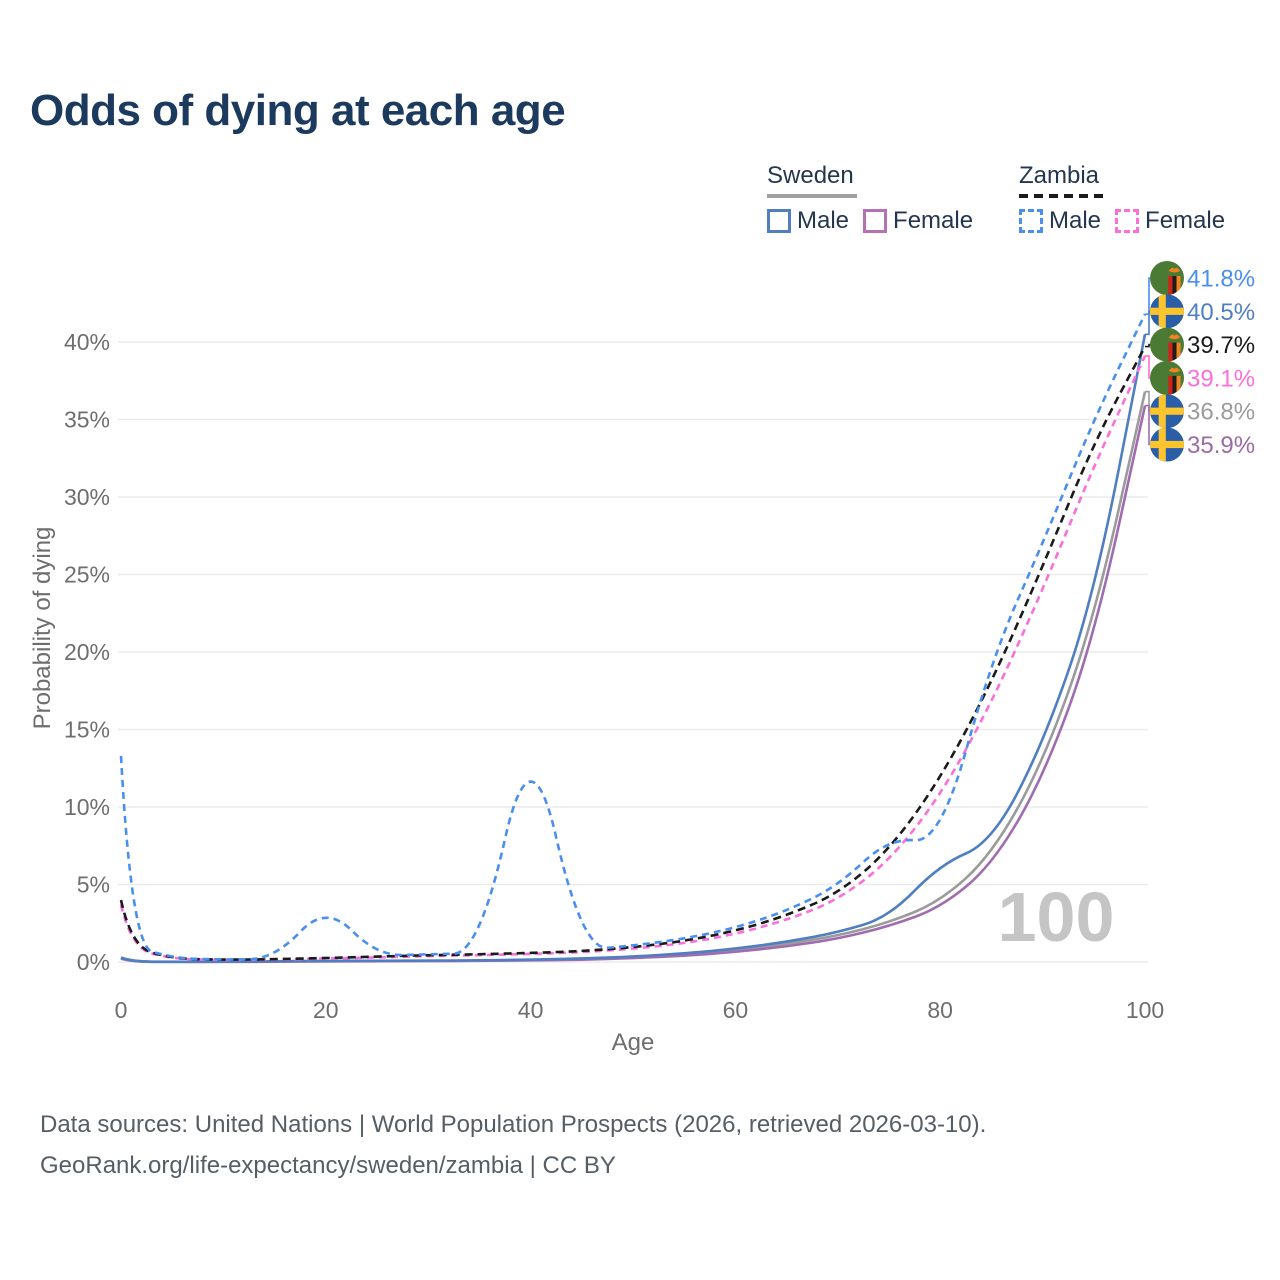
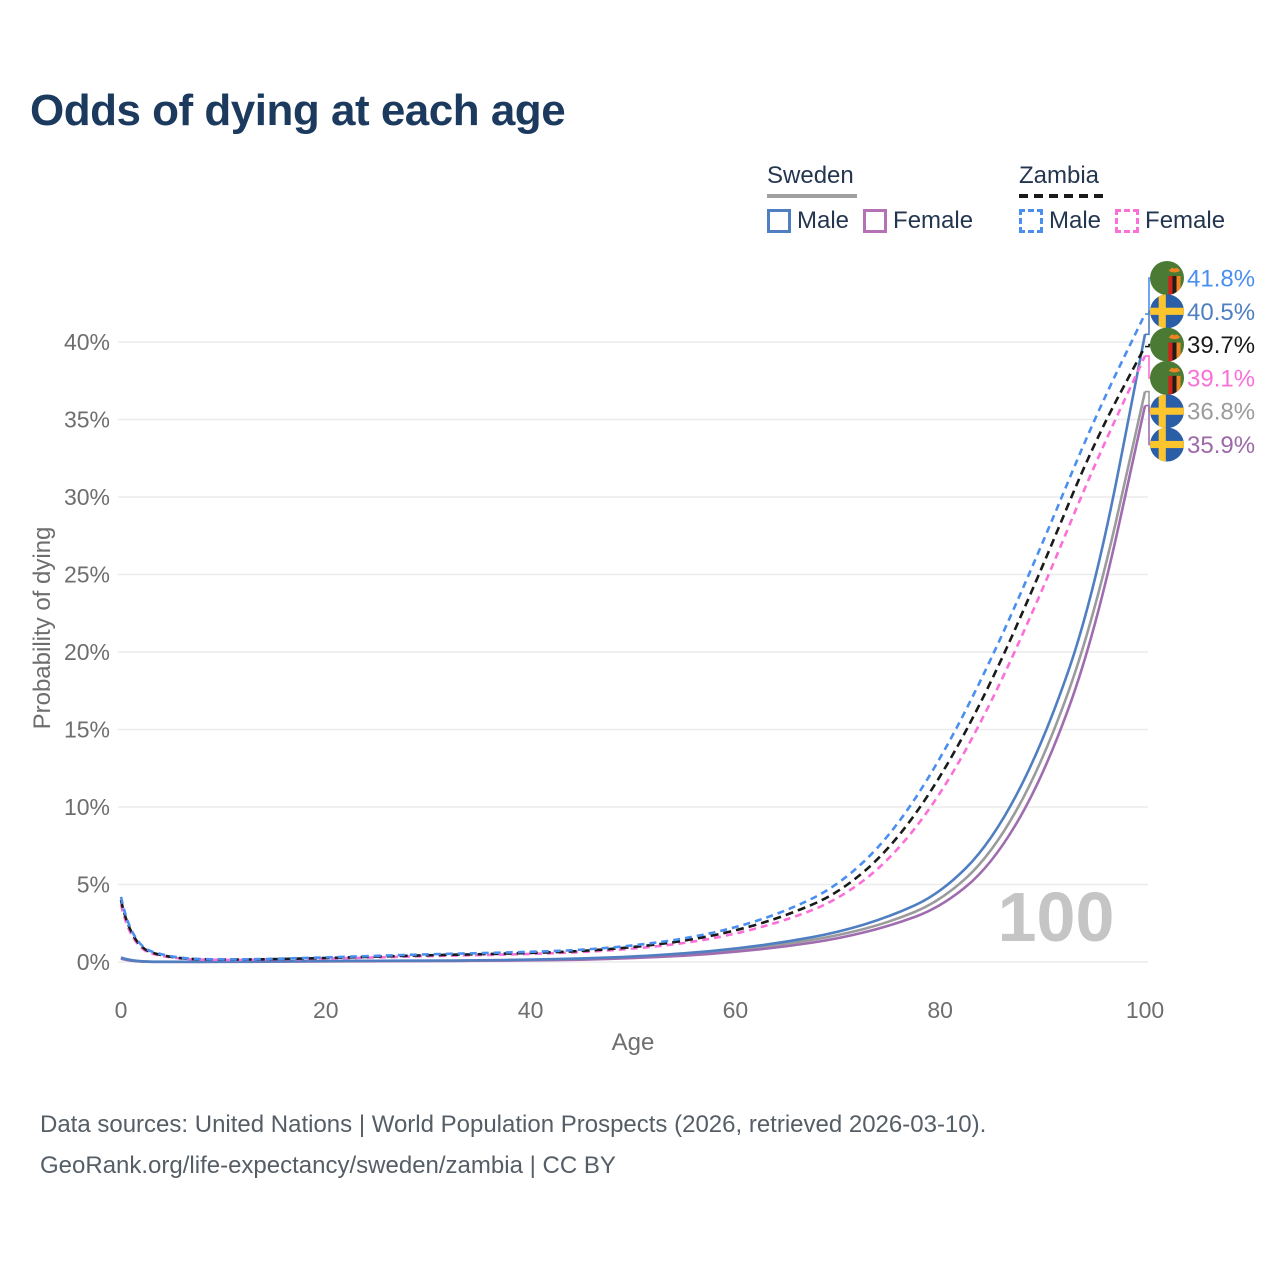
Zambia Male/0: 13.3% -> 4.2%
Zambia Male/20: 3.7% -> 0.3%
Zambia Male/40: 15.3% -> 0.7%
Zambia Male/80: 7.7% -> 13.0%
Sweden Male/80: 6.3% -> 4.4%
